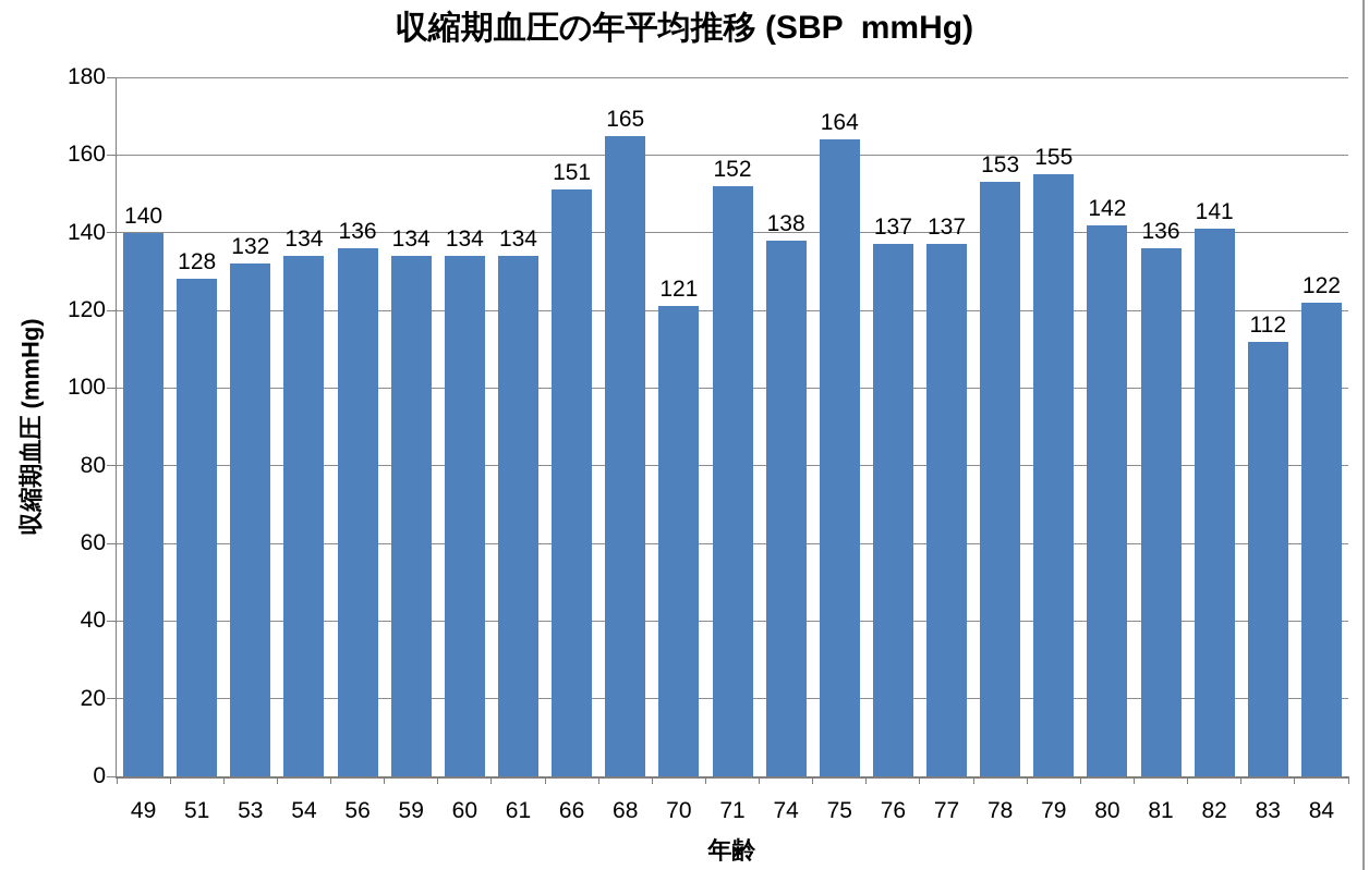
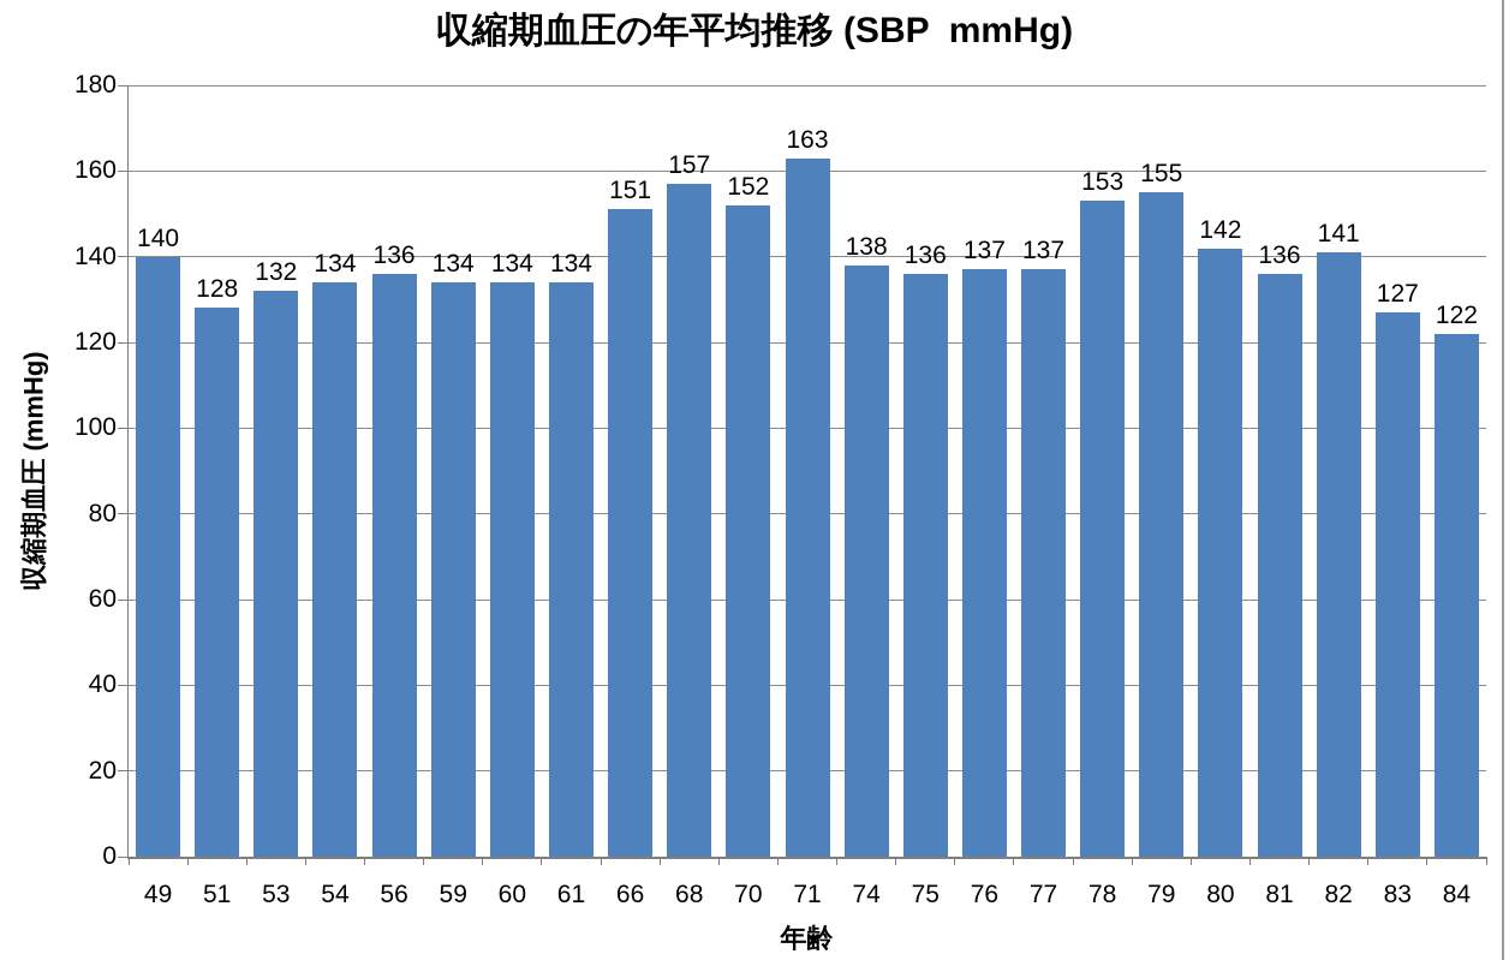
68: 165 -> 157
70: 121 -> 152
71: 152 -> 163
75: 164 -> 136
83: 112 -> 127
